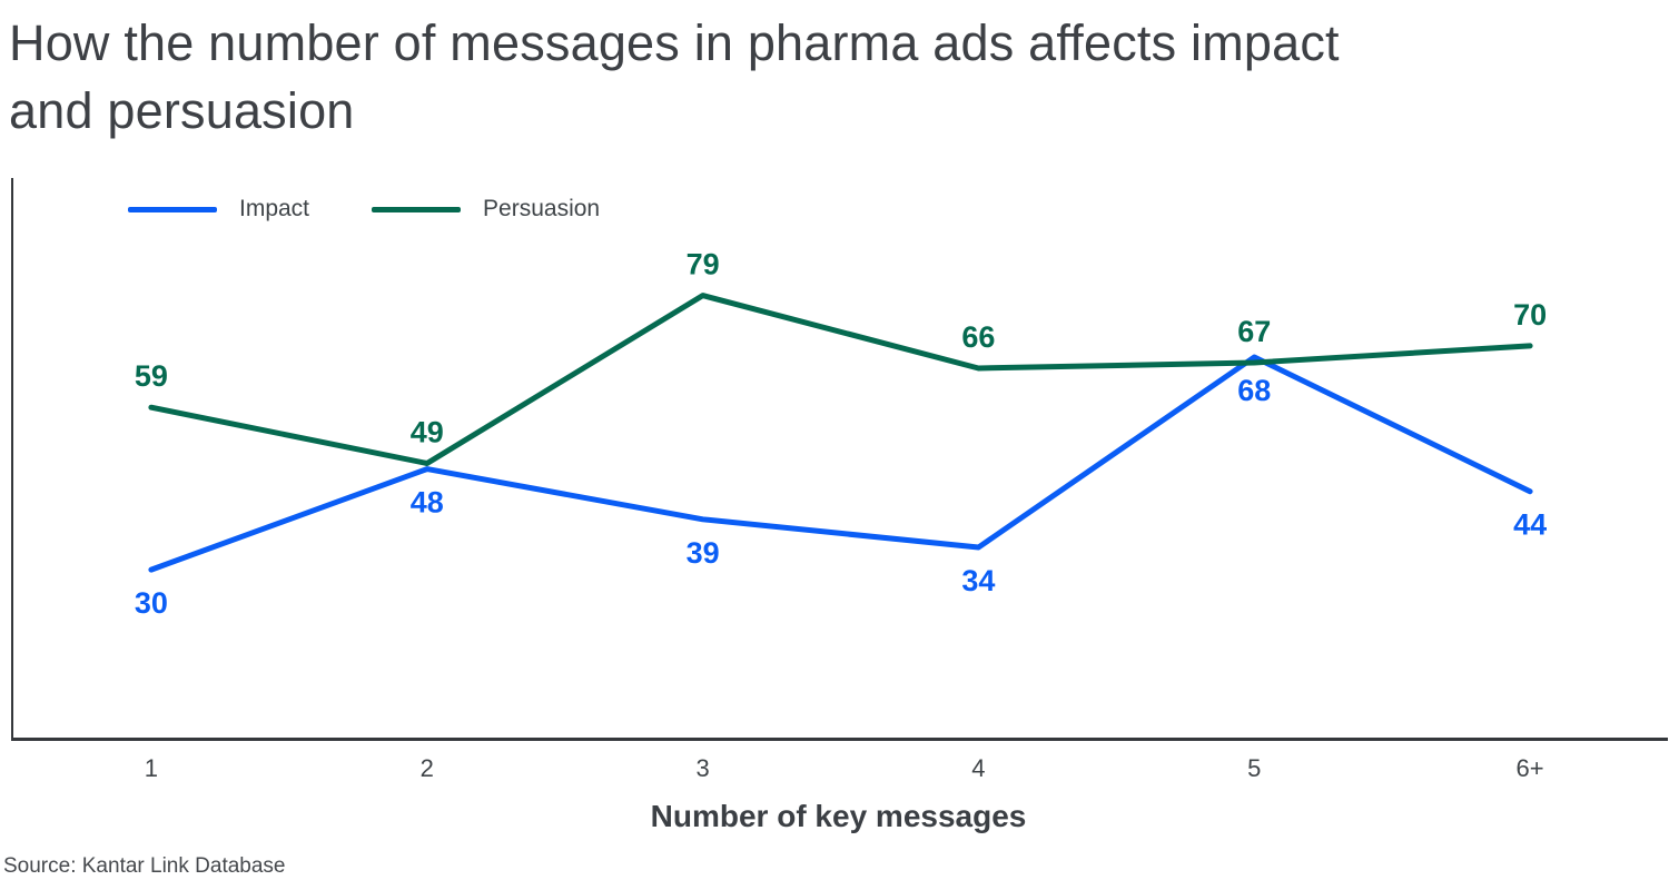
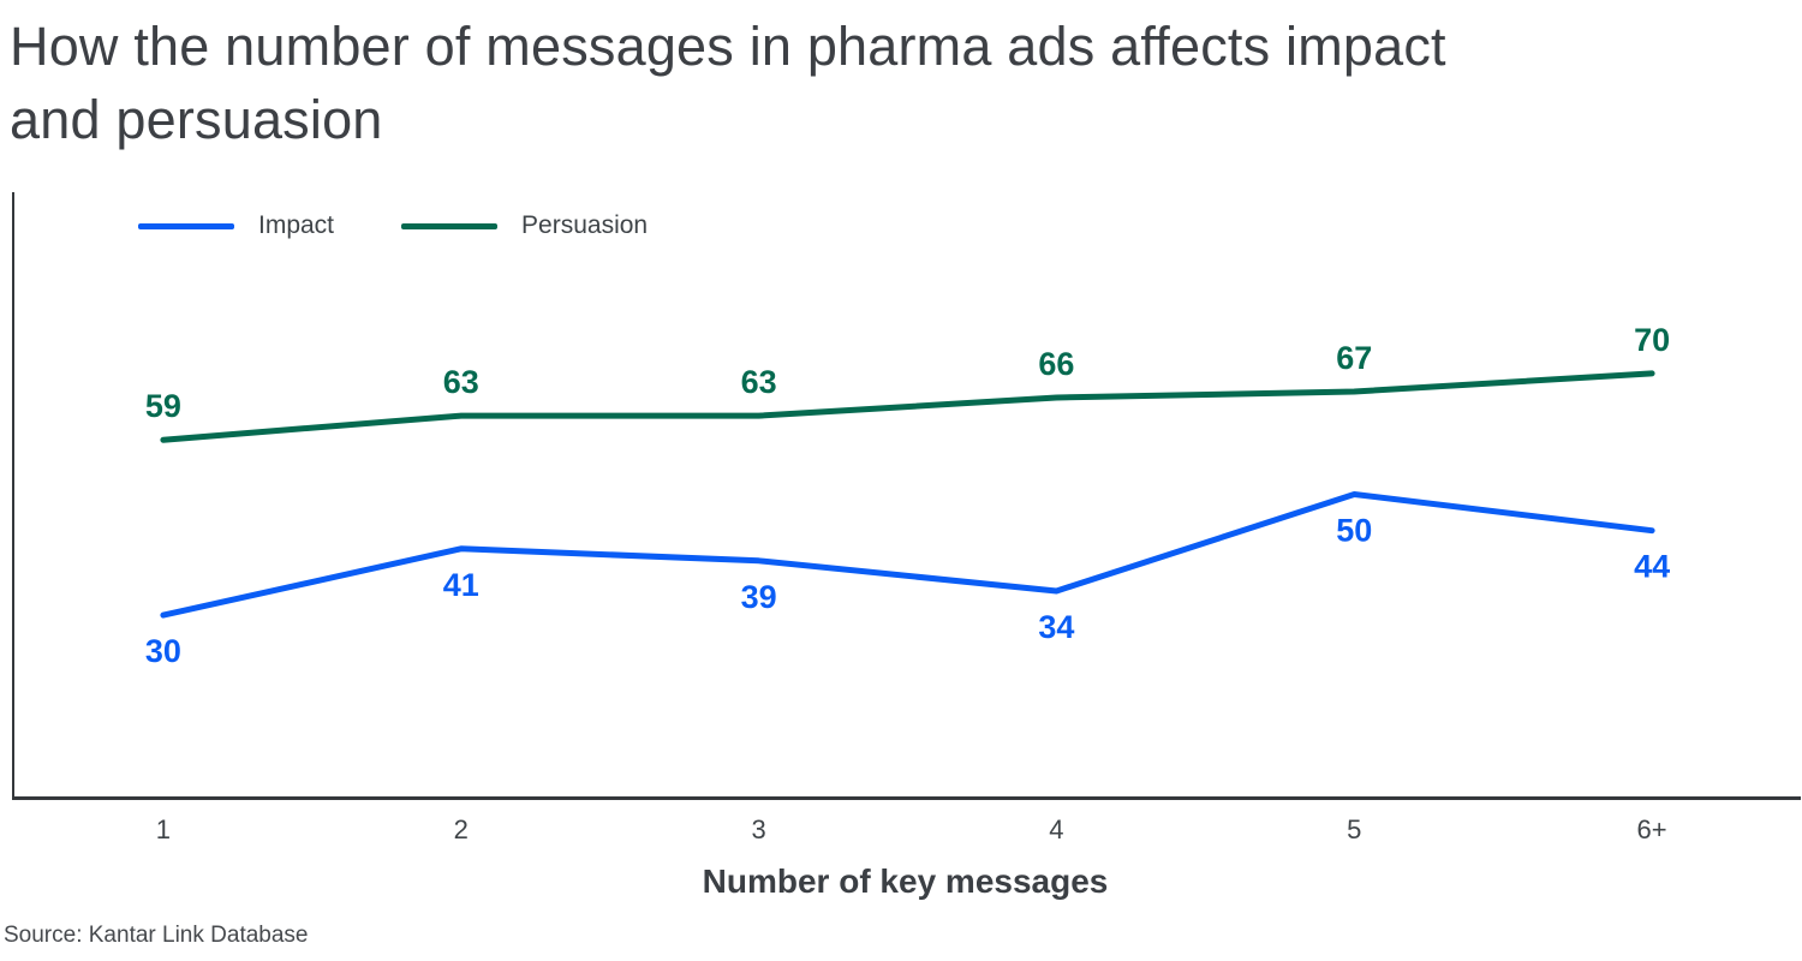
Impact/2: 48 -> 41
Persuasion/2: 49 -> 63
Persuasion/3: 79 -> 63
Impact/5: 68 -> 50
